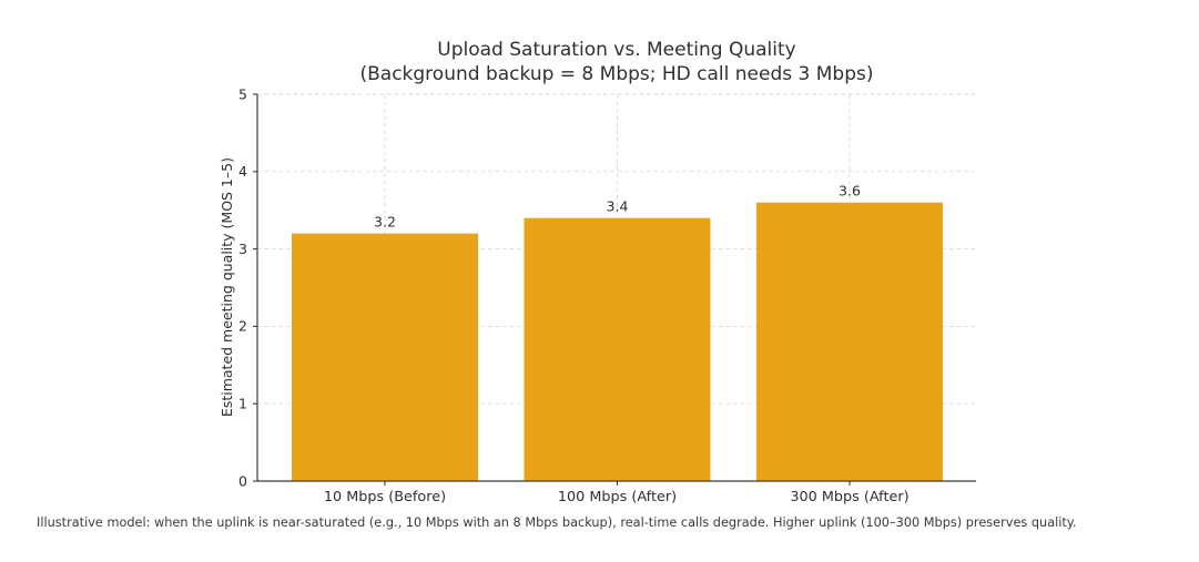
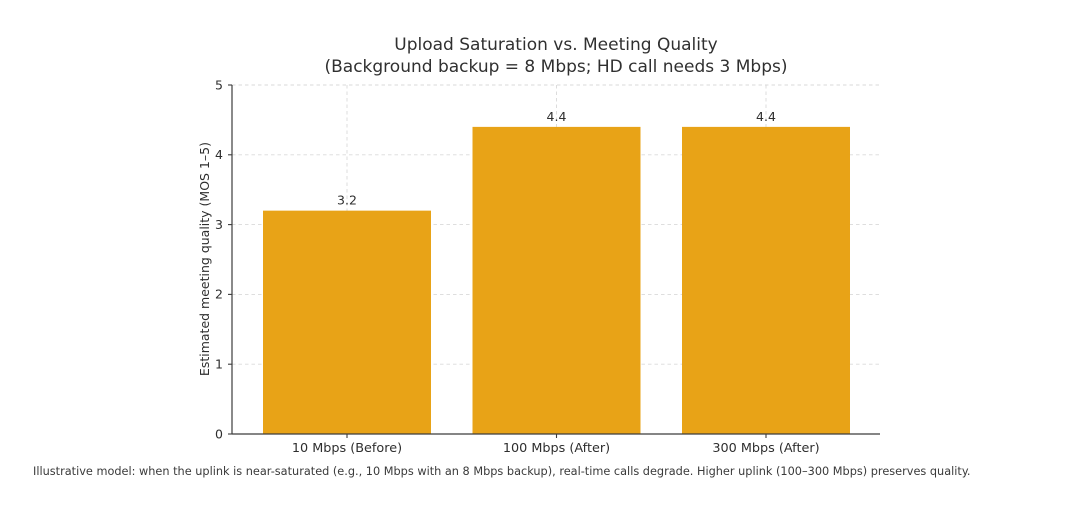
100 Mbps (After): 3.4 -> 4.4
300 Mbps (After): 3.6 -> 4.4
